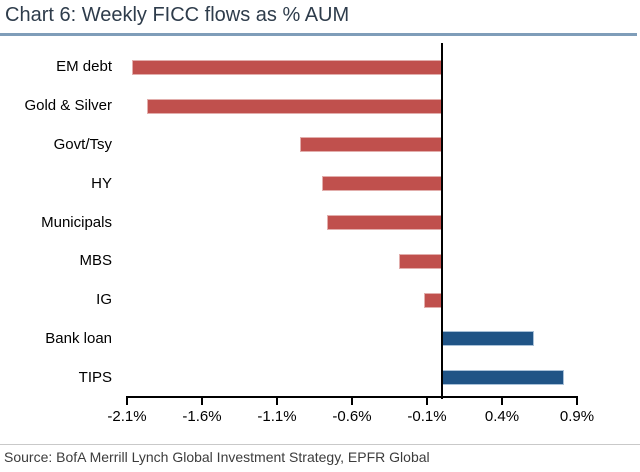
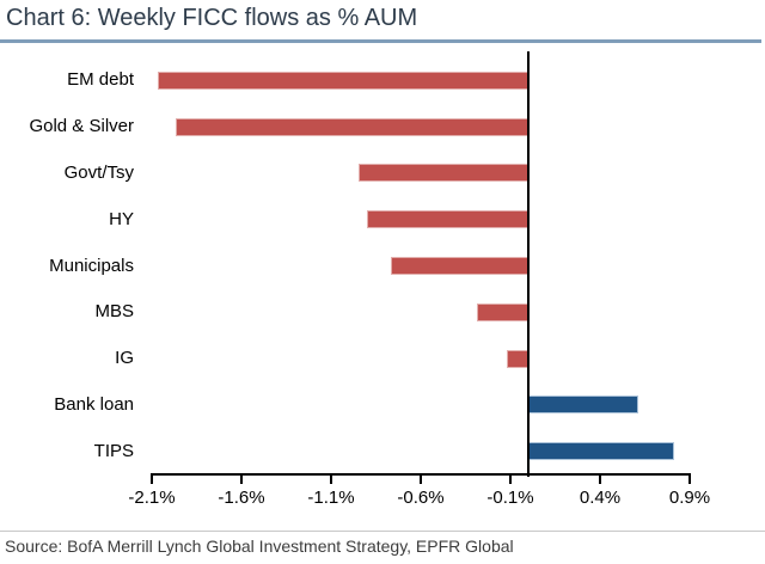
HY: -0.80% -> -0.90%
